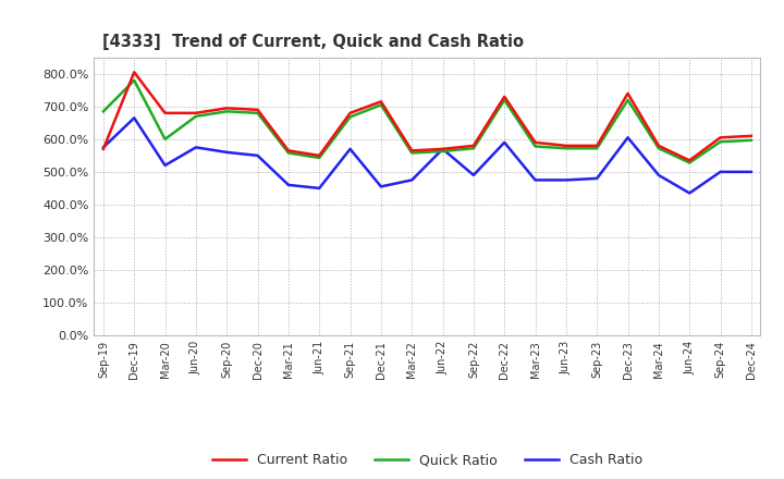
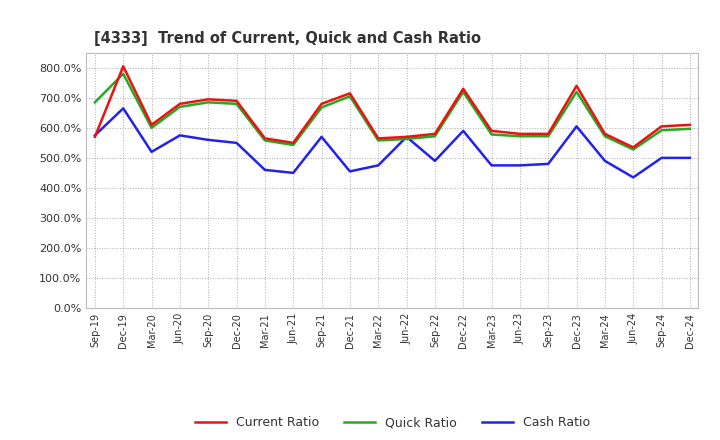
Current Ratio/Mar-20: 680% -> 610%
